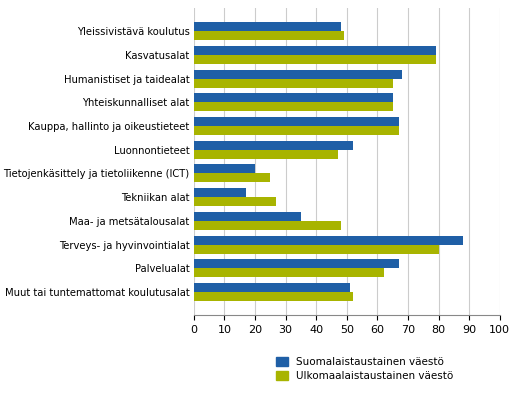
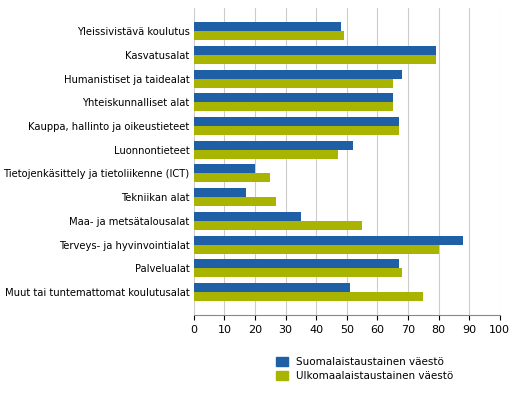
Ulkomaalaistaustainen väestö/Maa- ja metsätalousalat: 48 -> 55
Ulkomaalaistaustainen väestö/Palvelualat: 62 -> 68
Ulkomaalaistaustainen väestö/Muut tai tuntemattomat koulutusalat: 52 -> 75
